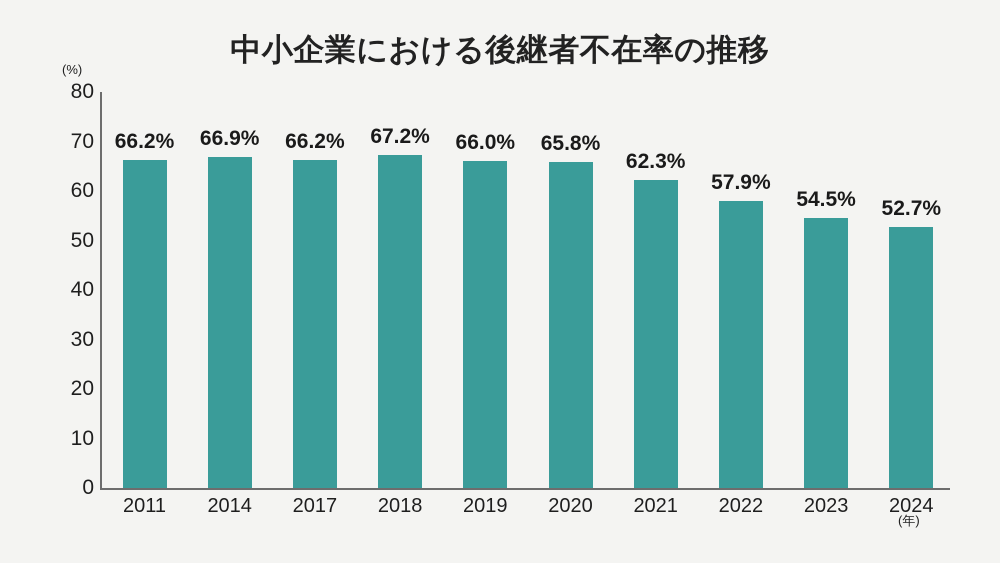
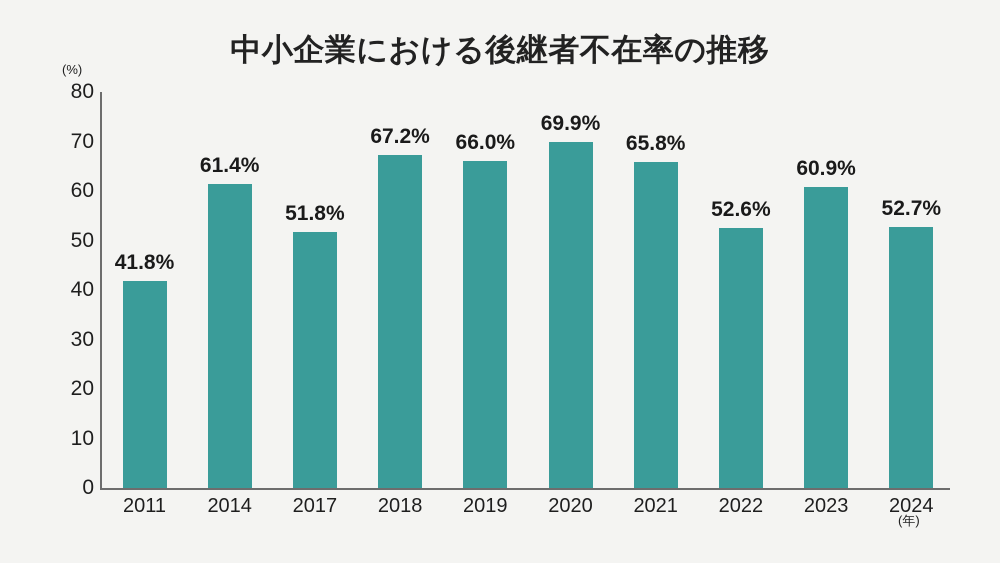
2011: 66.2% -> 41.8%
2014: 66.9% -> 61.4%
2017: 66.2% -> 51.8%
2020: 65.8% -> 69.9%
2021: 62.3% -> 65.8%
2022: 57.9% -> 52.6%
2023: 54.5% -> 60.9%
